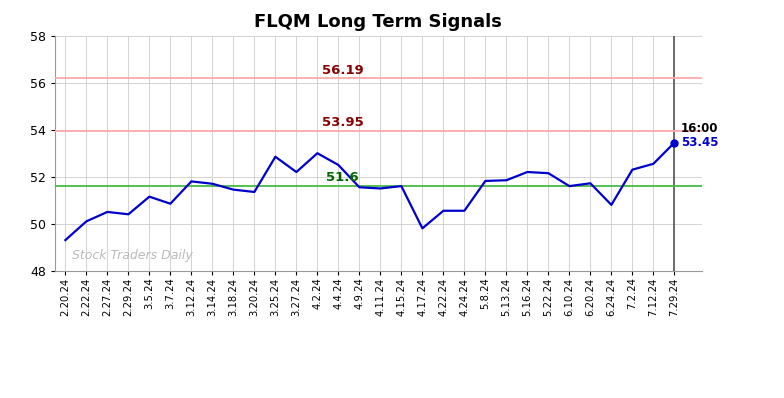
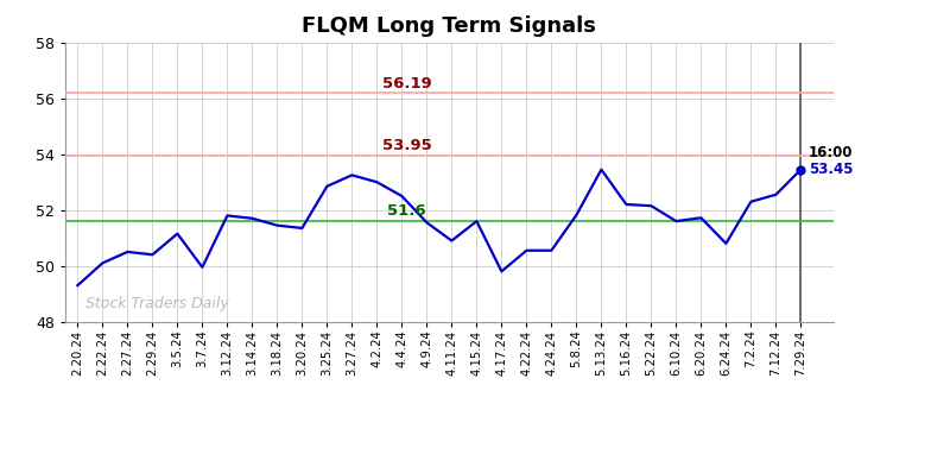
3.7.24: 50.85 -> 49.95
3.27.24: 52.20 -> 53.25
4.11.24: 51.50 -> 50.90
5.13.24: 51.85 -> 53.45
